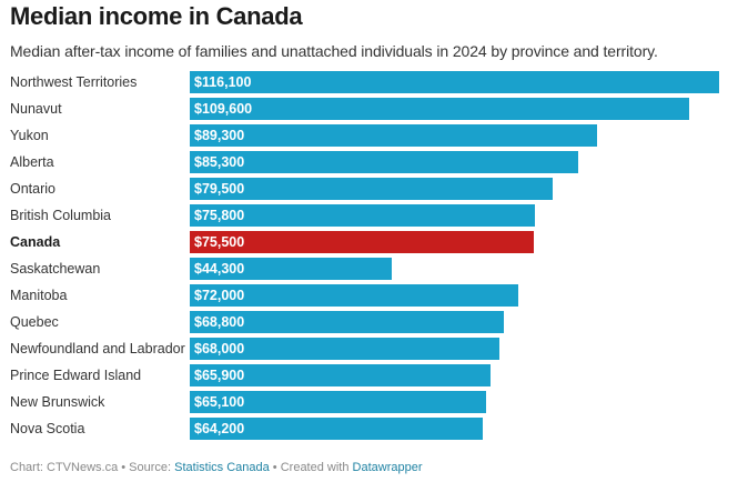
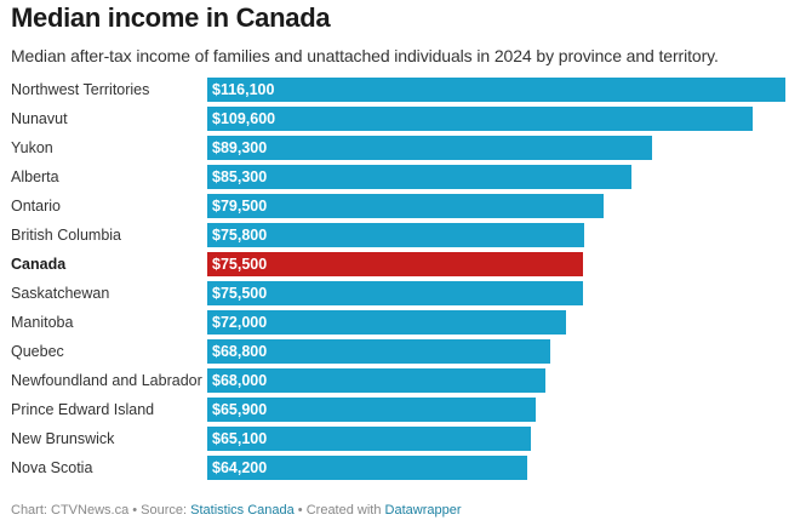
Saskatchewan: $44,300 -> $75,500
